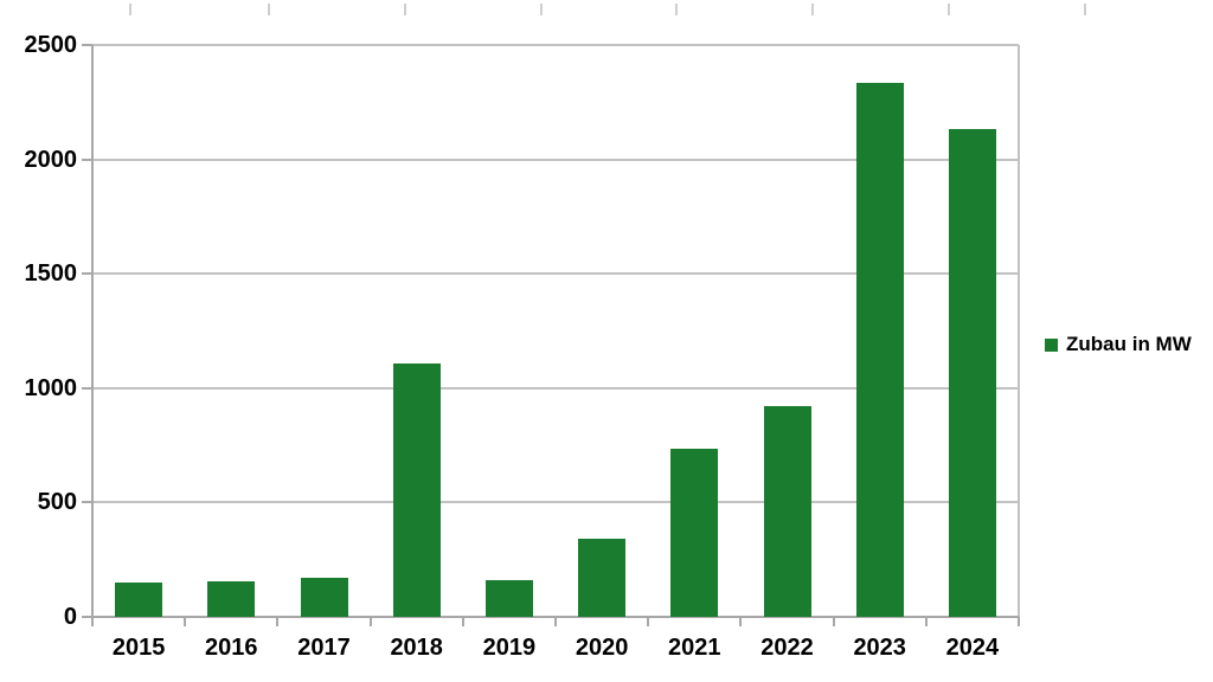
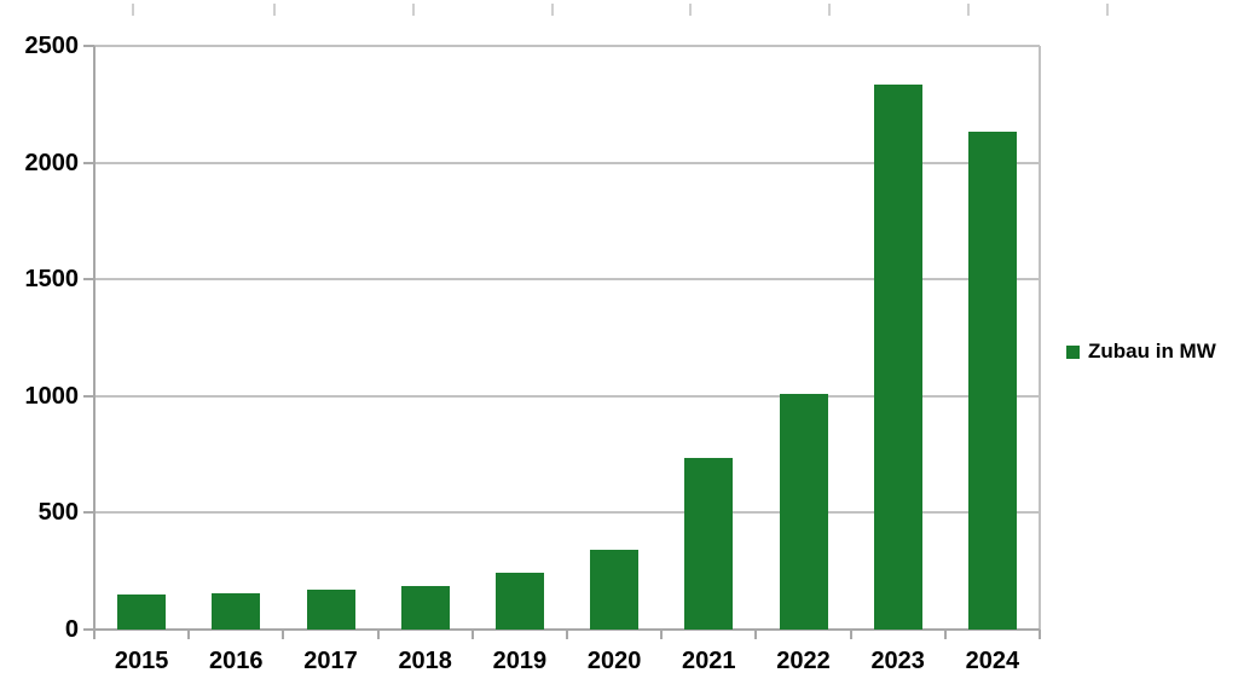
2018: 1110 -> 180
2019: 160 -> 240
2022: 920 -> 1010
